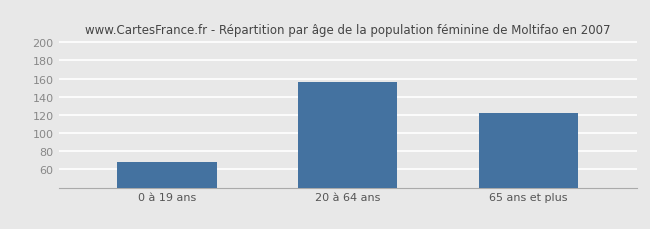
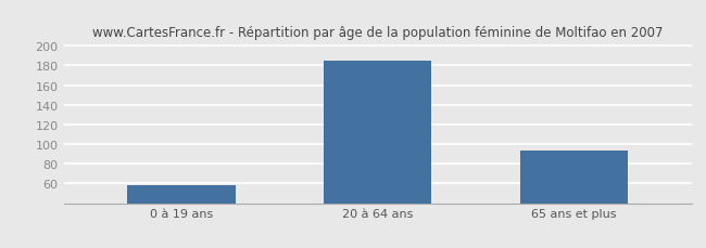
0 à 19 ans: 68 -> 58
20 à 64 ans: 156 -> 185
65 ans et plus: 122 -> 93
